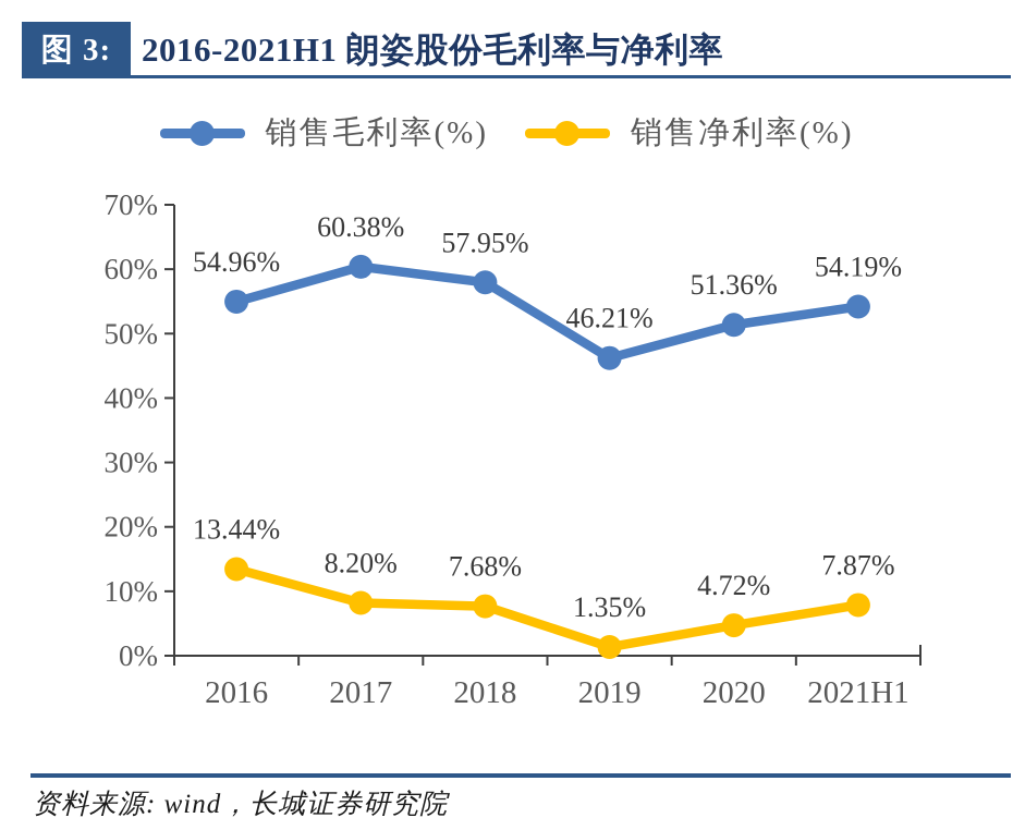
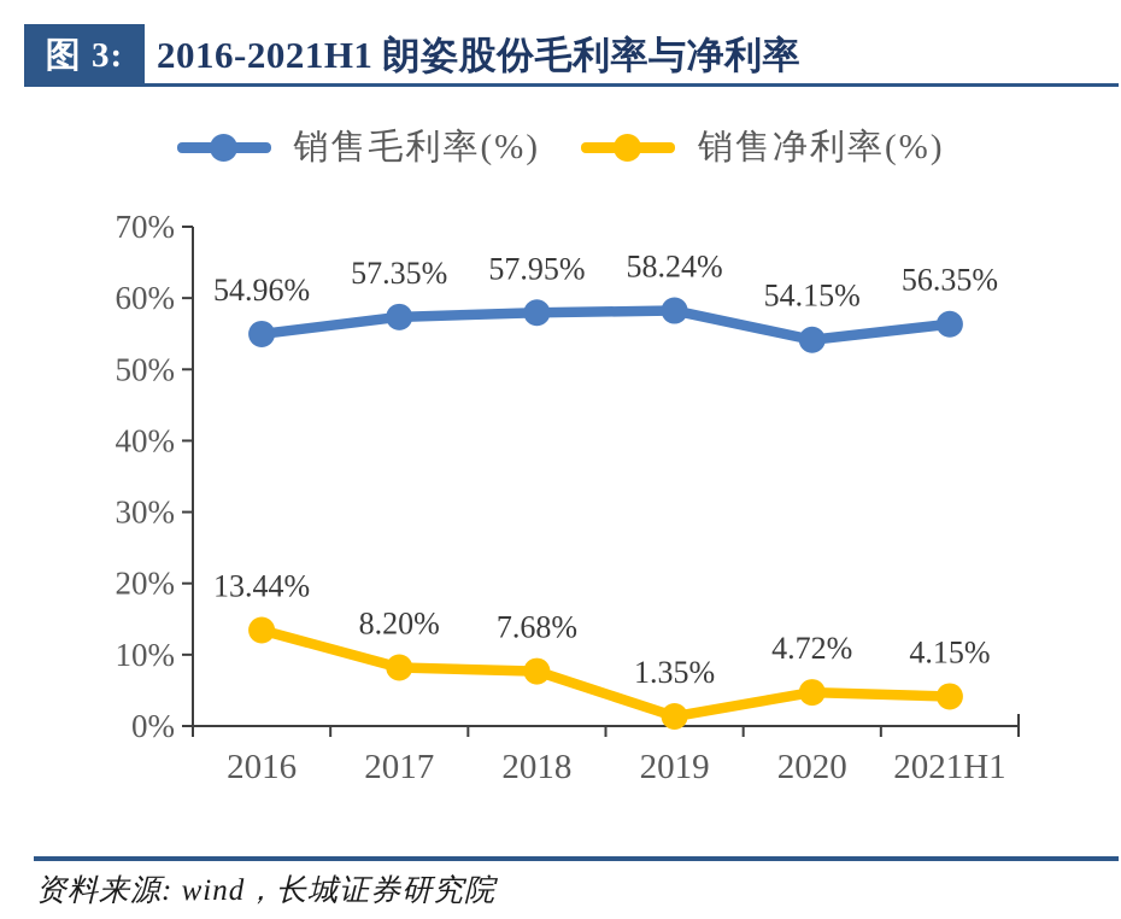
销售毛利率(%)/2017: 60.38% -> 57.35%
销售毛利率(%)/2019: 46.21% -> 58.24%
销售毛利率(%)/2020: 51.36% -> 54.15%
销售毛利率(%)/2021H1: 54.19% -> 56.35%
销售净利率(%)/2021H1: 7.87% -> 4.15%
